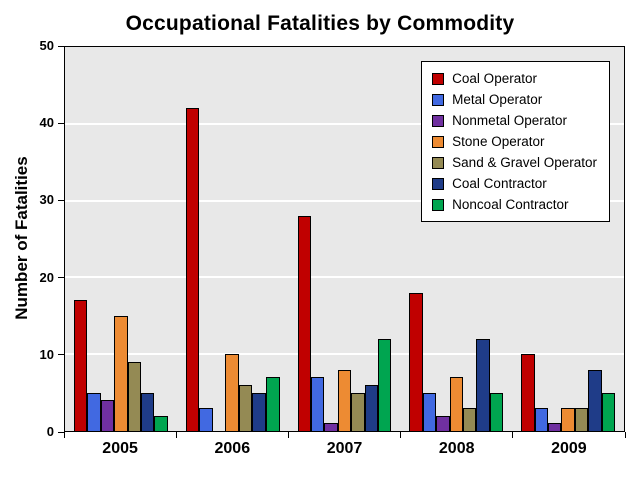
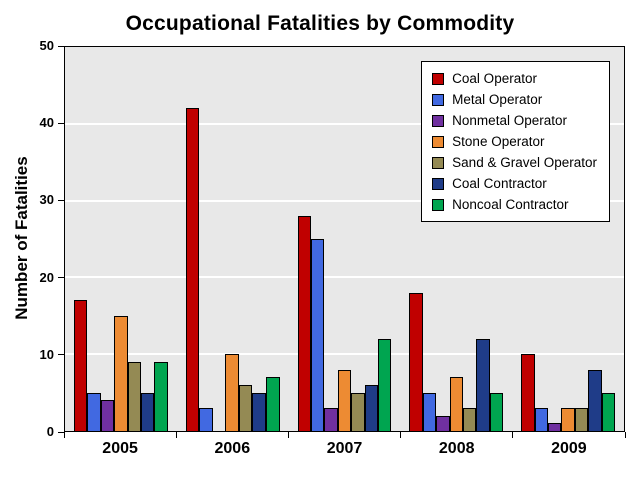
Noncoal Contractor/2005: 2 -> 9
Metal Operator/2007: 7 -> 25
Nonmetal Operator/2007: 1 -> 3
